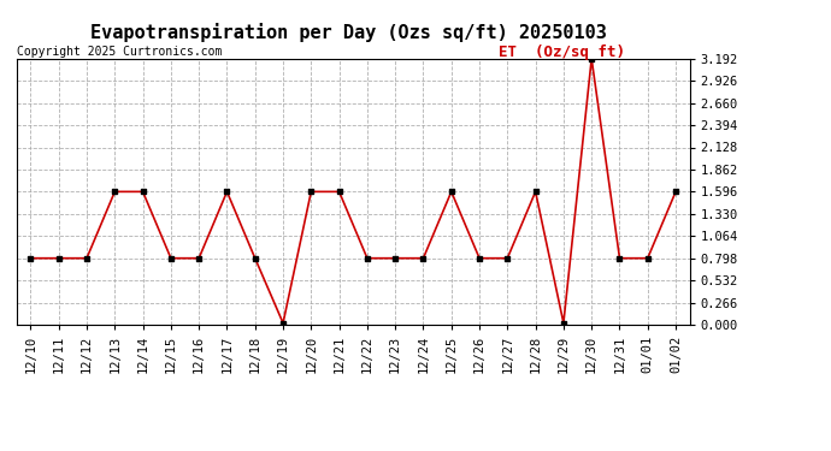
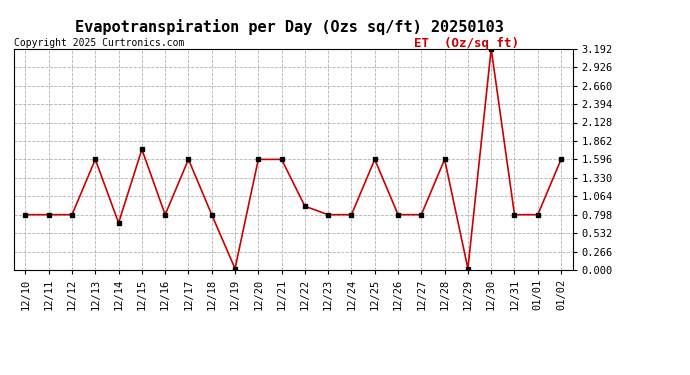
12/14: 1.60 -> 0.68
12/15: 0.80 -> 1.74
12/22: 0.80 -> 0.92
